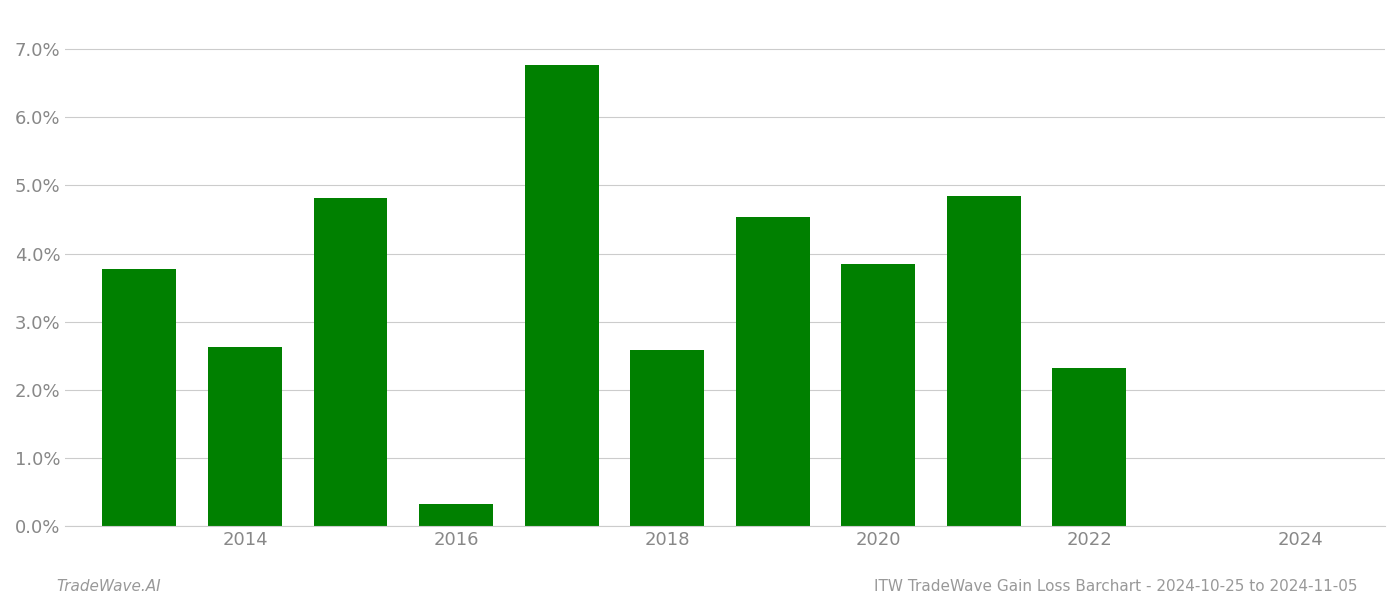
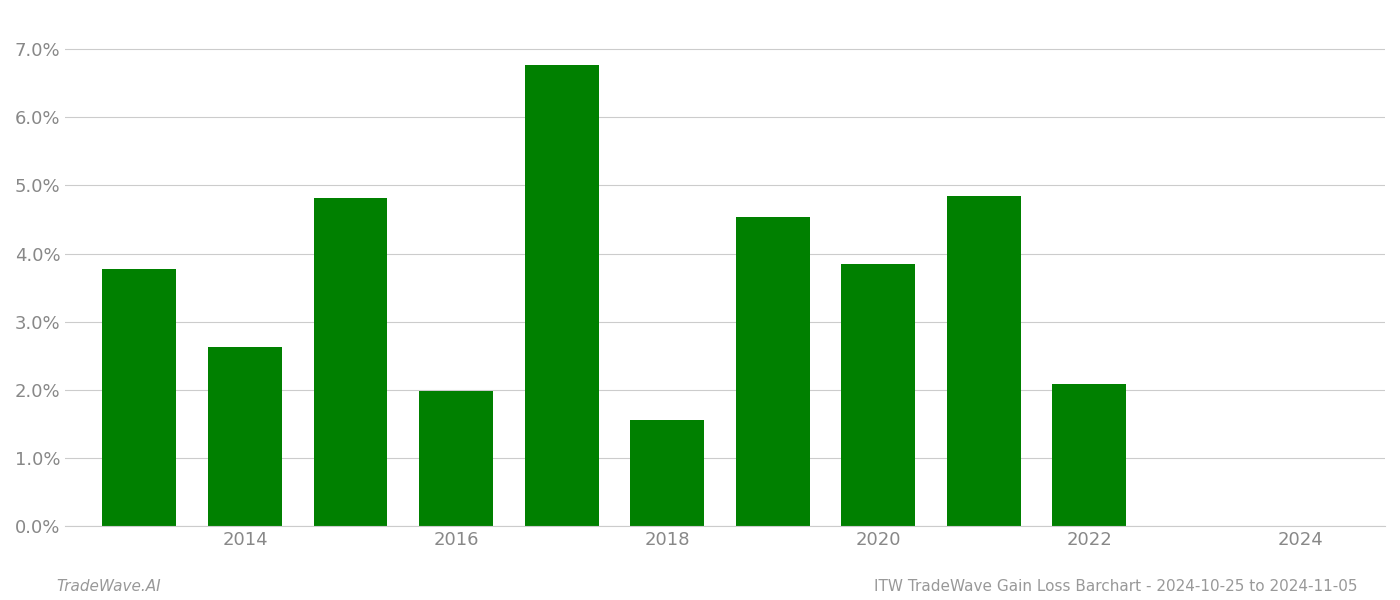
2016: 0.32% -> 1.98%
2018: 2.58% -> 1.56%
2022: 2.32% -> 2.08%
